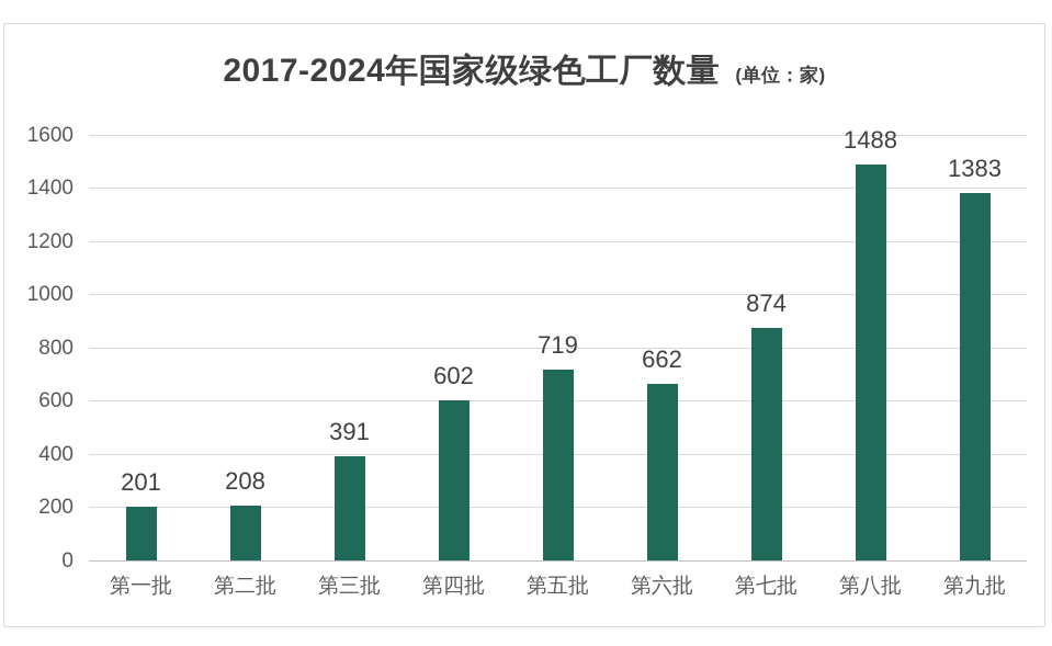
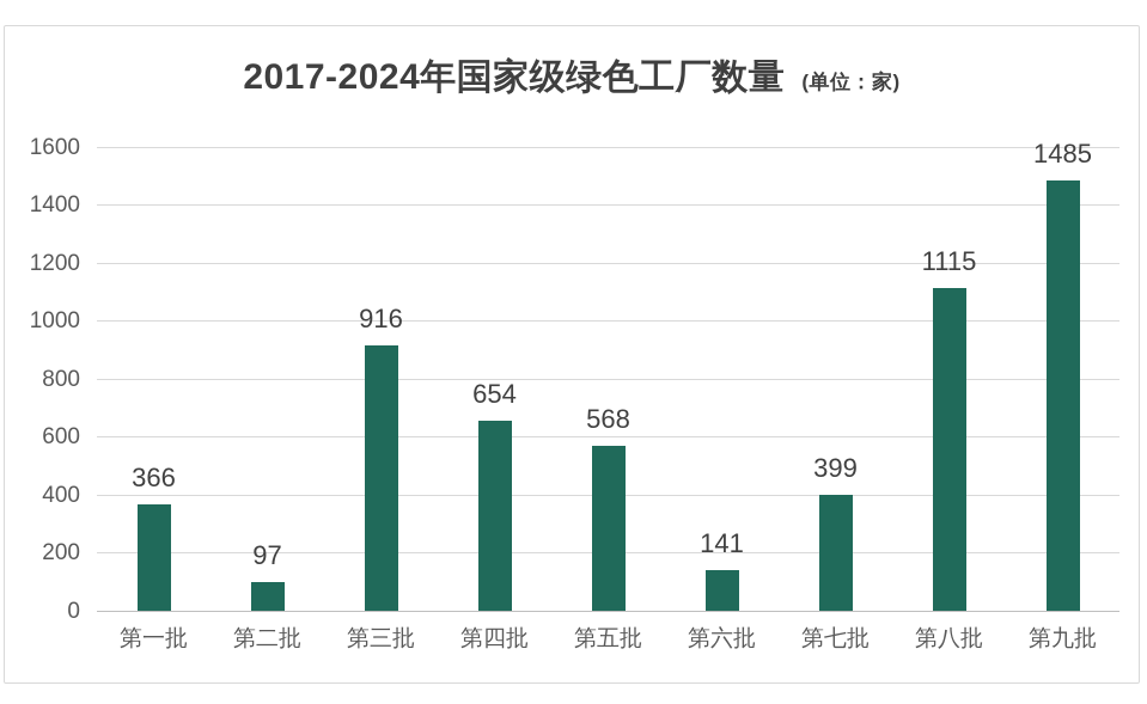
第一批: 201 -> 366
第二批: 208 -> 97
第三批: 391 -> 916
第四批: 602 -> 654
第五批: 719 -> 568
第六批: 662 -> 141
第七批: 874 -> 399
第八批: 1488 -> 1115
第九批: 1383 -> 1485
